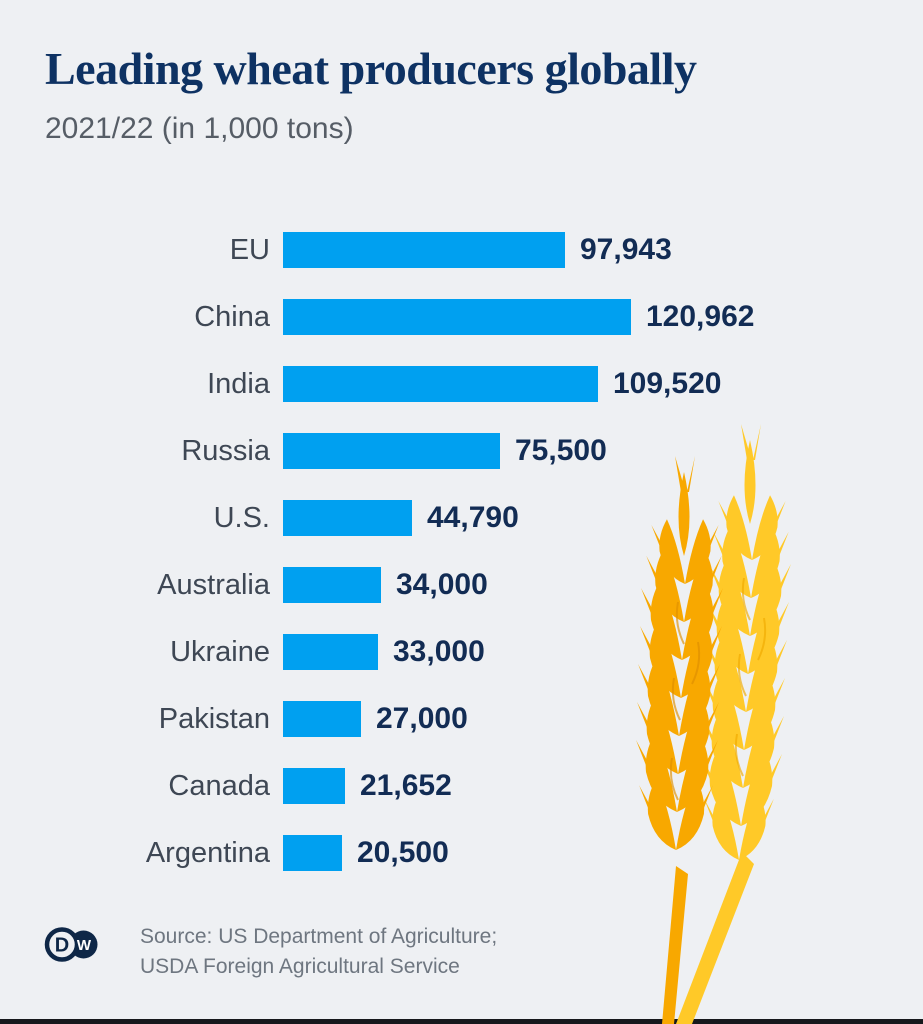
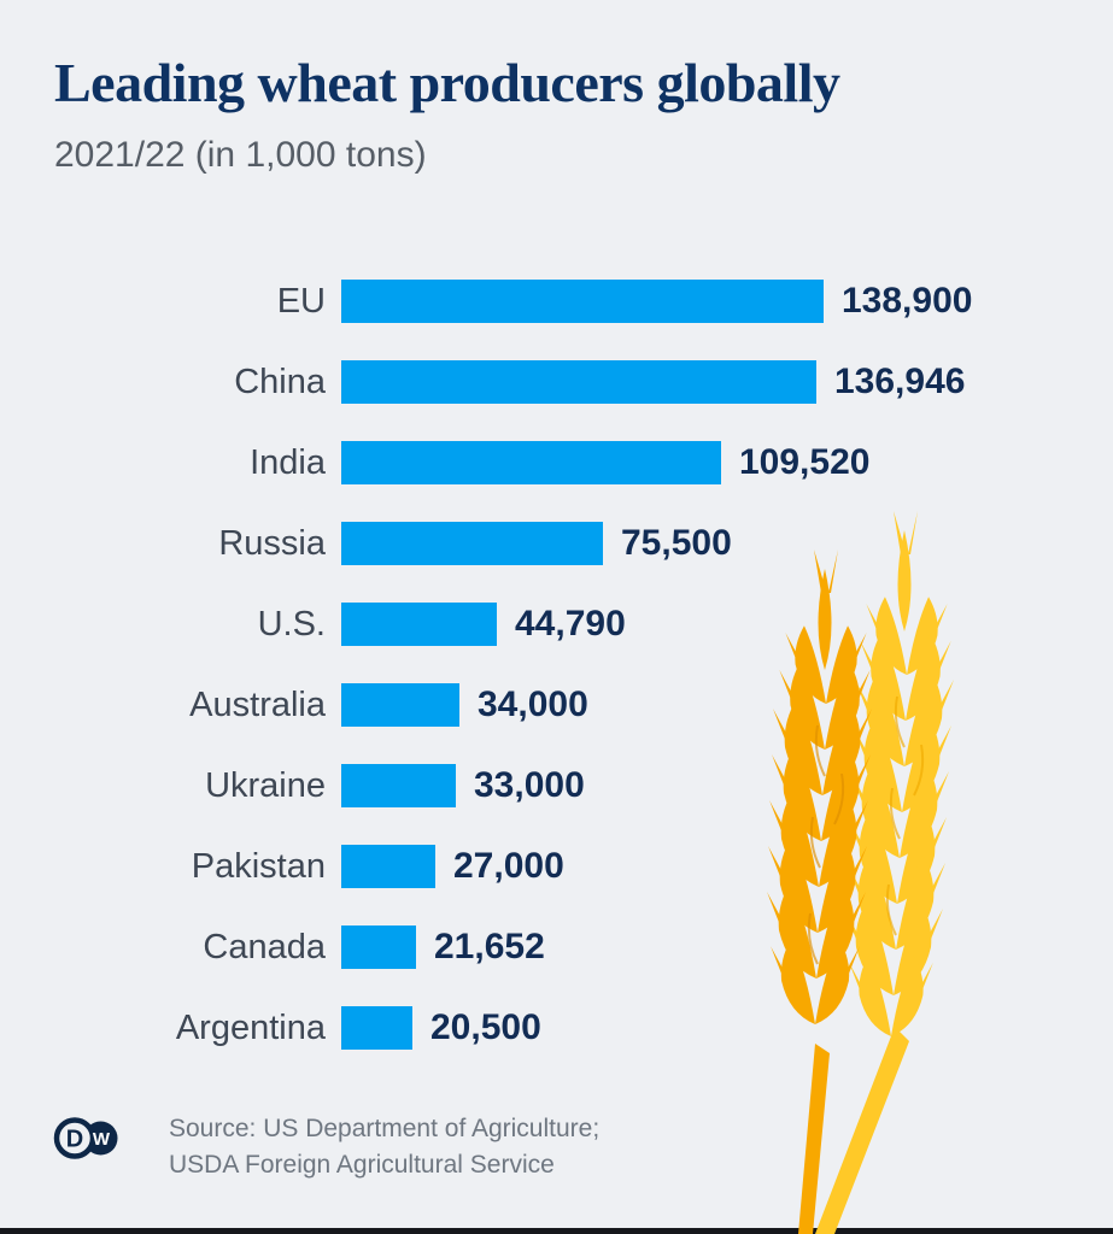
EU: 97,943 -> 138,900
China: 120,962 -> 136,946
